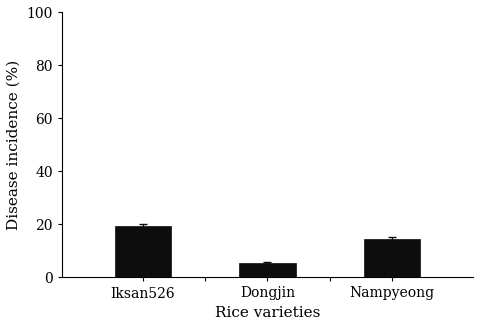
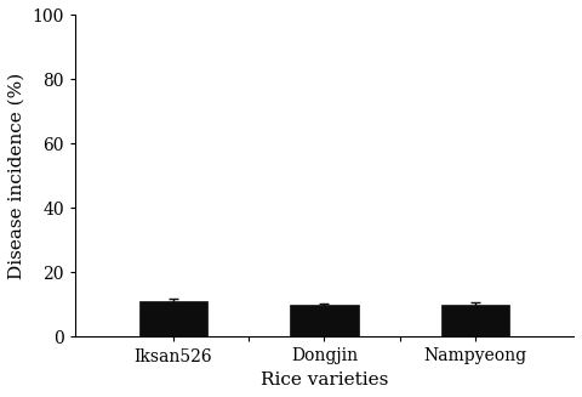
Iksan526: 19.5 -> 11.0
Dongjin: 5.5 -> 9.8
Nampyeong: 14.5 -> 10.0
